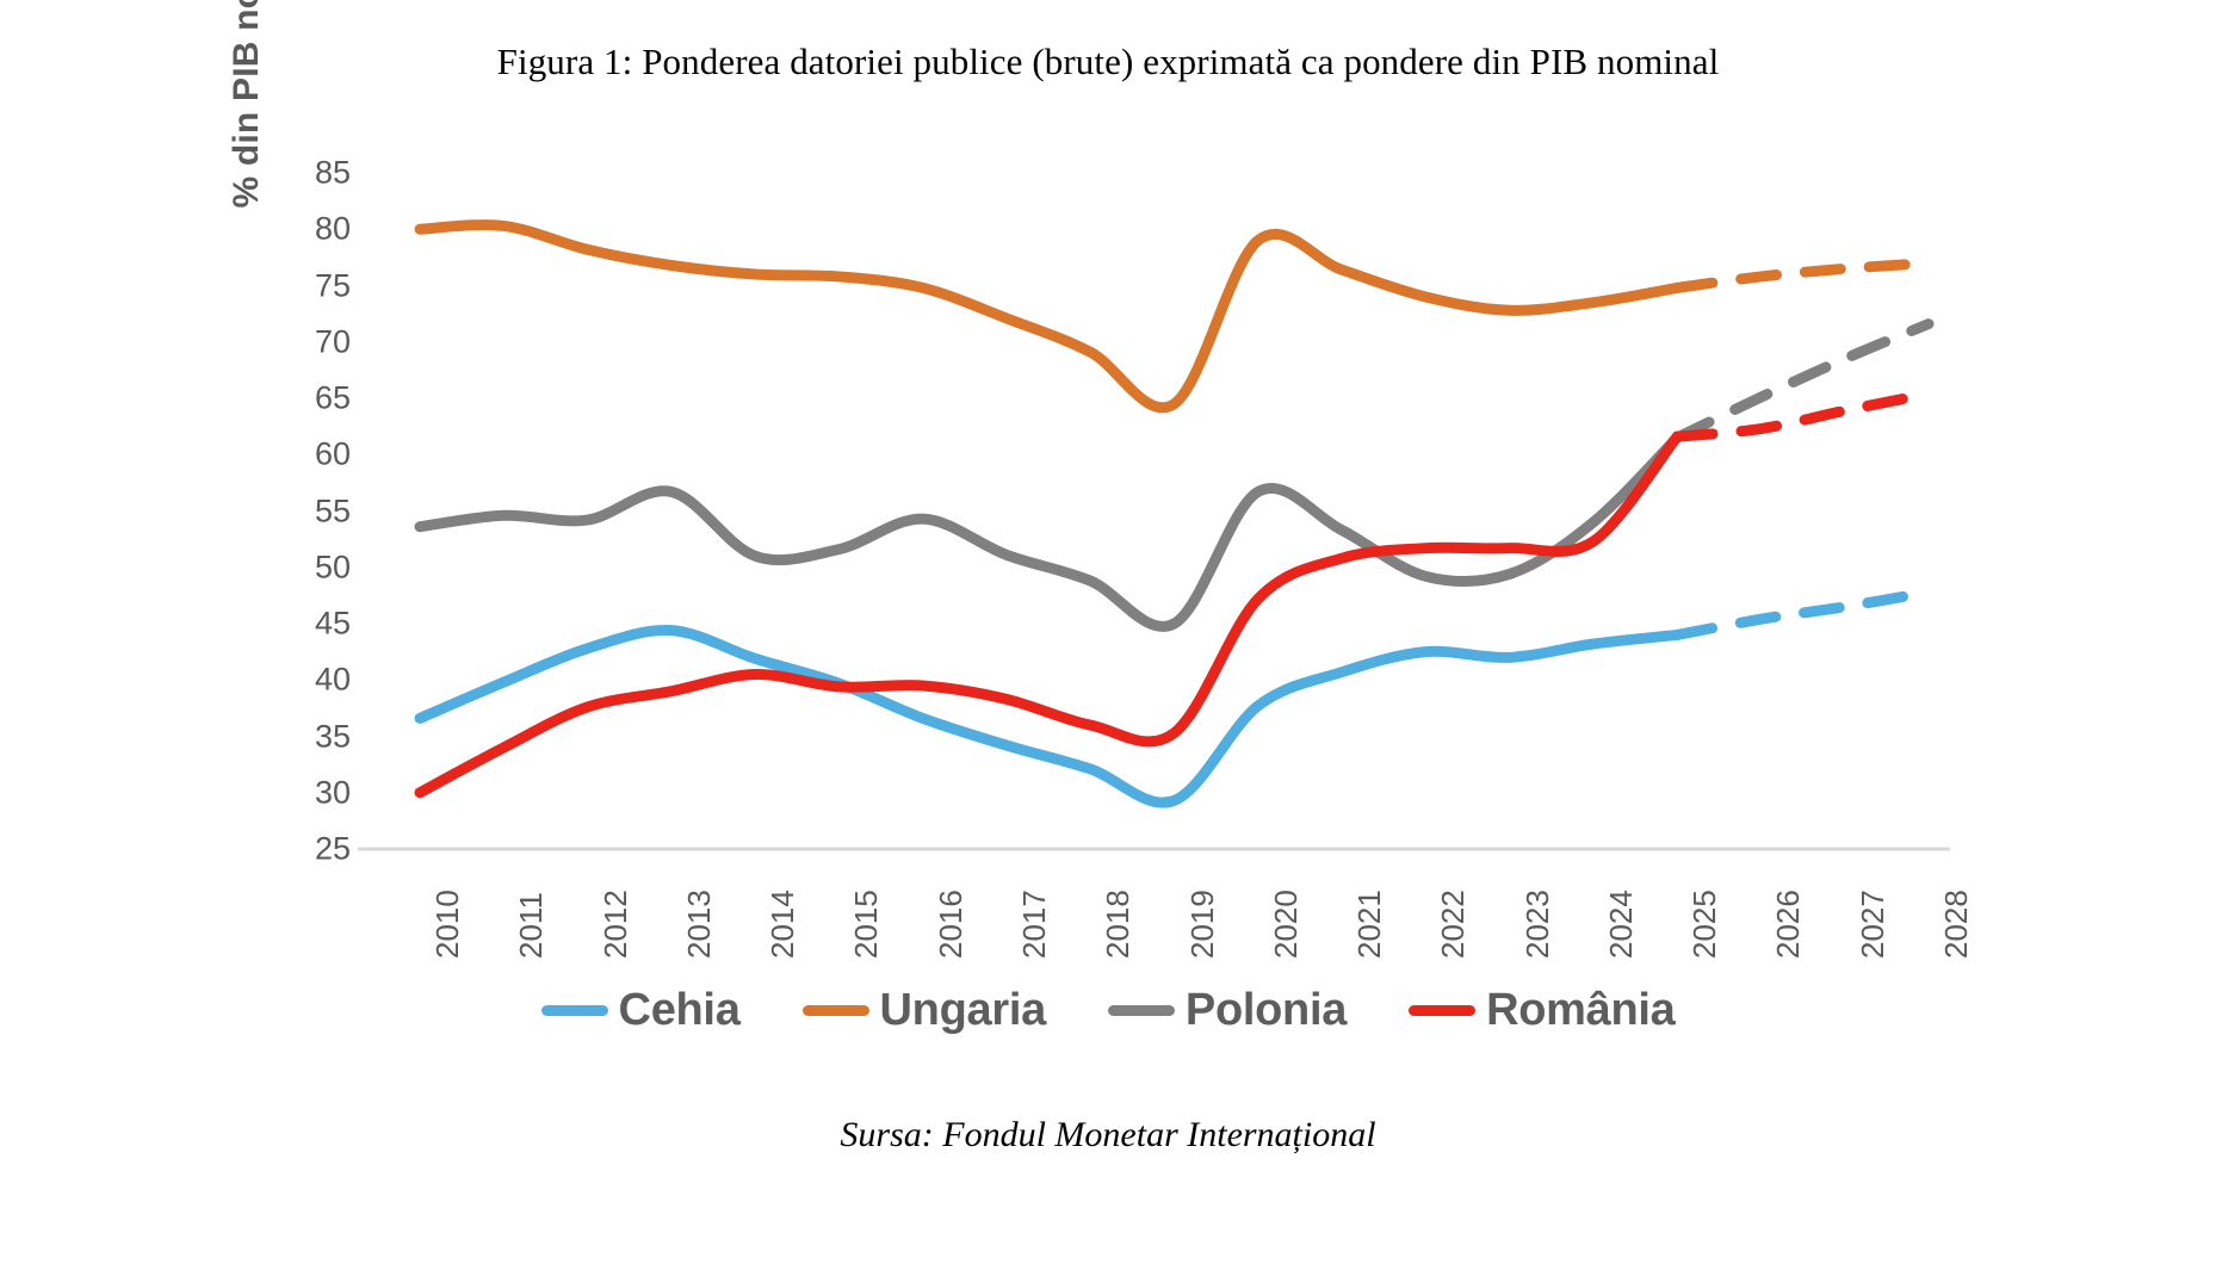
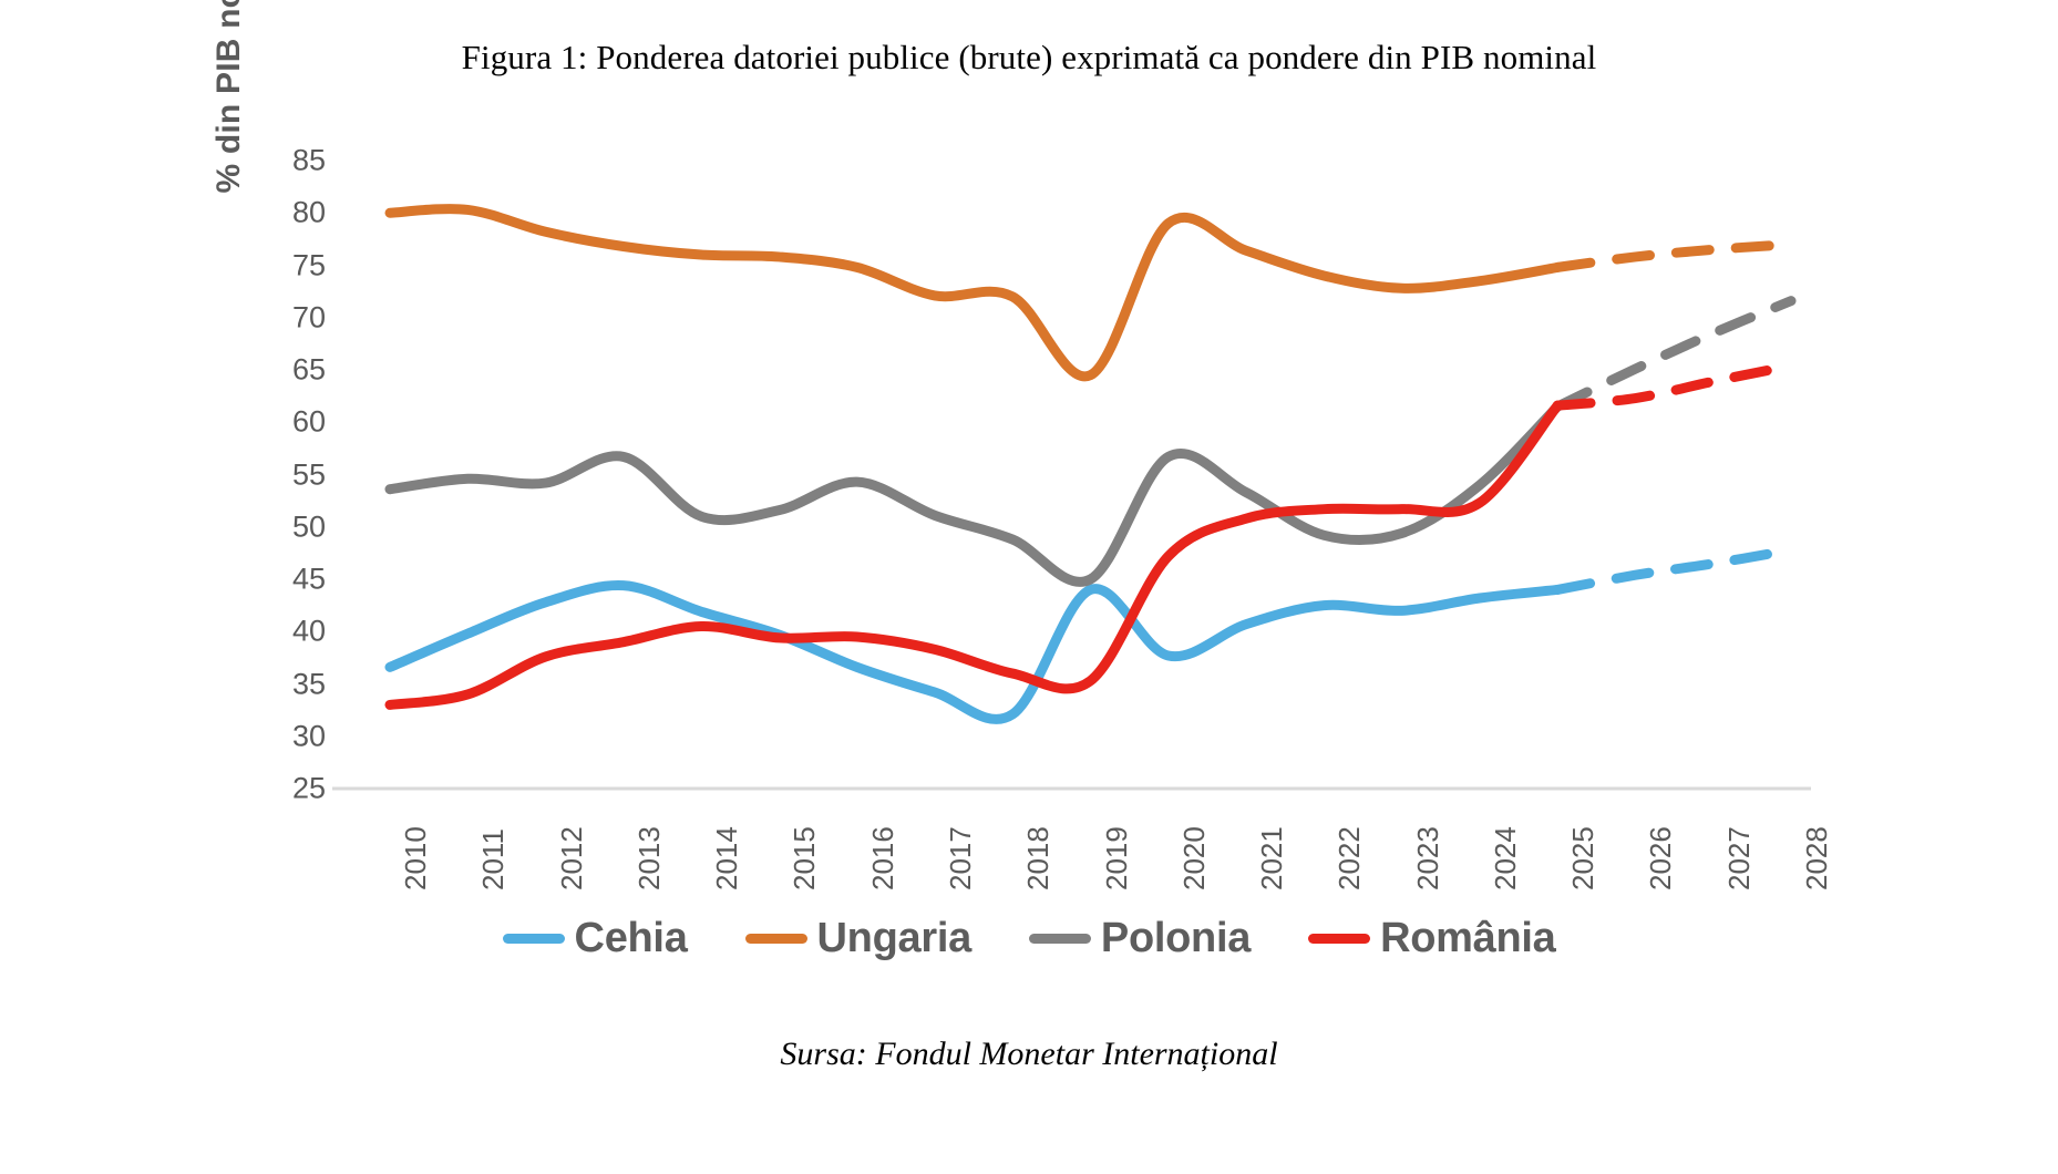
România/2010: 30 -> 33
Ungaria/2018: 69 -> 72
Cehia/2019: 29 -> 44
